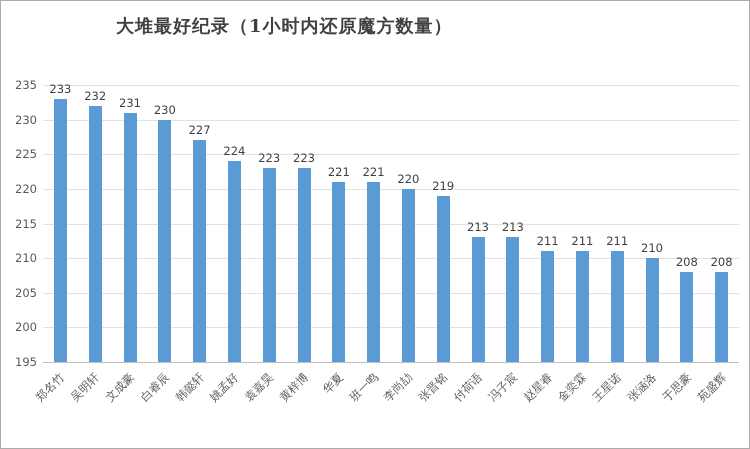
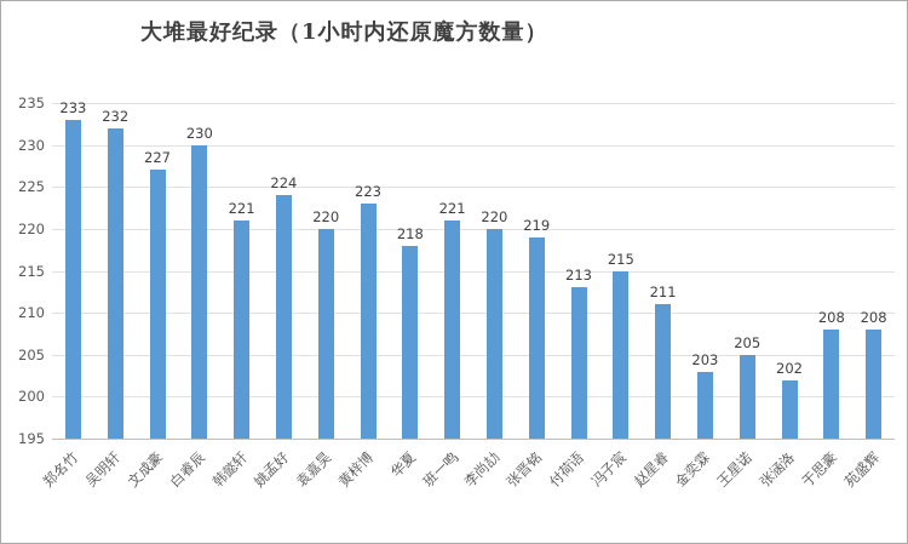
文成豪: 231 -> 227
韩懿轩: 227 -> 221
袁嘉昊: 223 -> 220
华夏: 221 -> 218
冯子宸: 213 -> 215
金奕霖: 211 -> 203
王星诺: 211 -> 205
张涵洛: 210 -> 202
